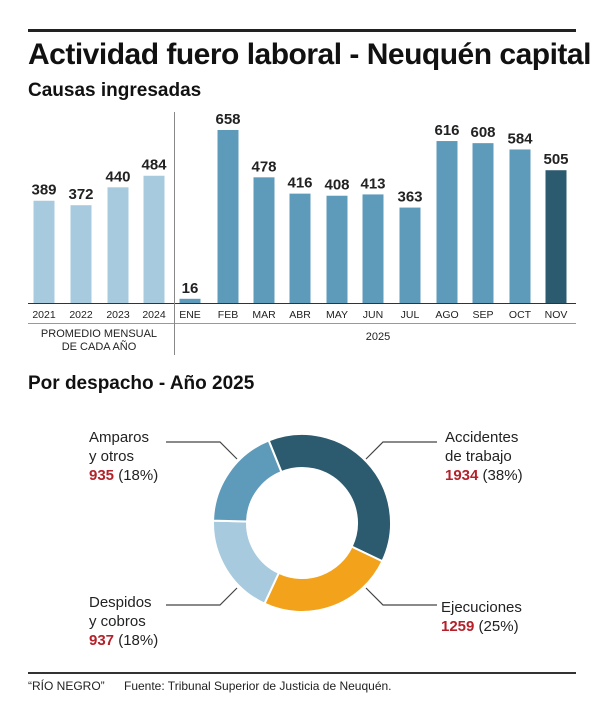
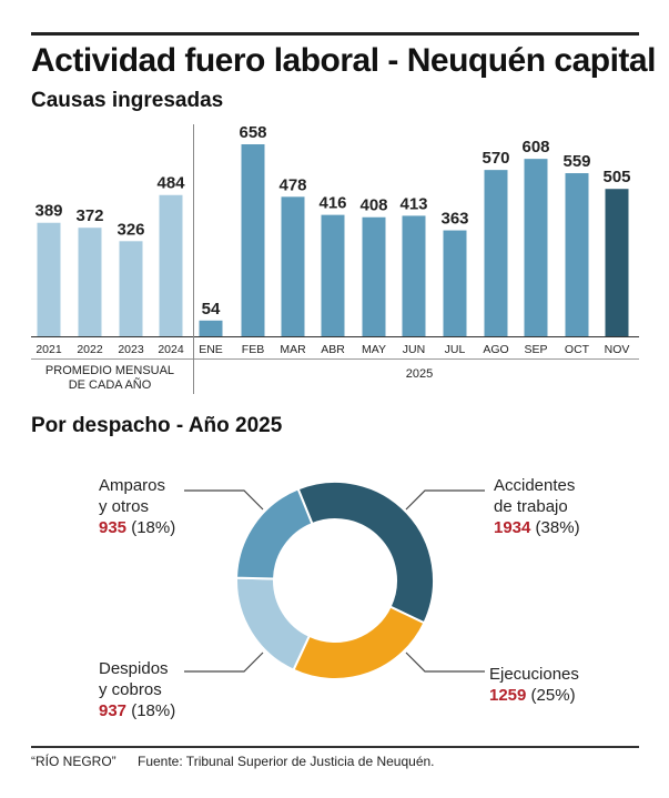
Causas ingresadas/2023: 440 -> 326
Causas ingresadas/ENE: 16 -> 54
Causas ingresadas/AGO: 616 -> 570
Causas ingresadas/OCT: 584 -> 559
